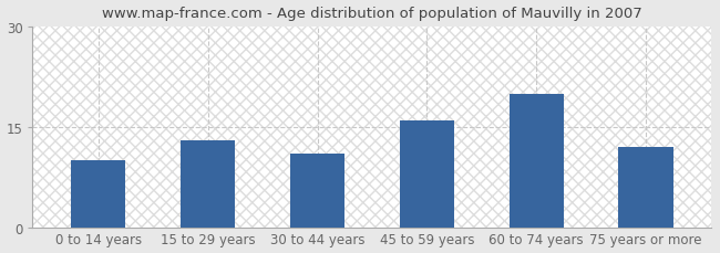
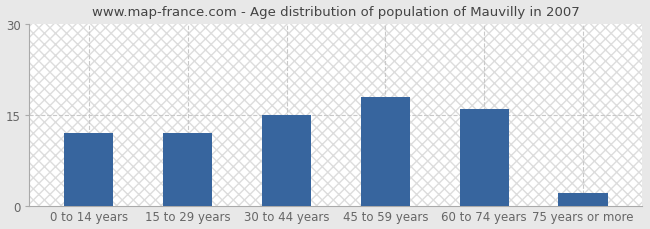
0 to 14 years: 10 -> 12
15 to 29 years: 13 -> 12
30 to 44 years: 11 -> 15
45 to 59 years: 16 -> 18
60 to 74 years: 20 -> 16
75 years or more: 12 -> 2
